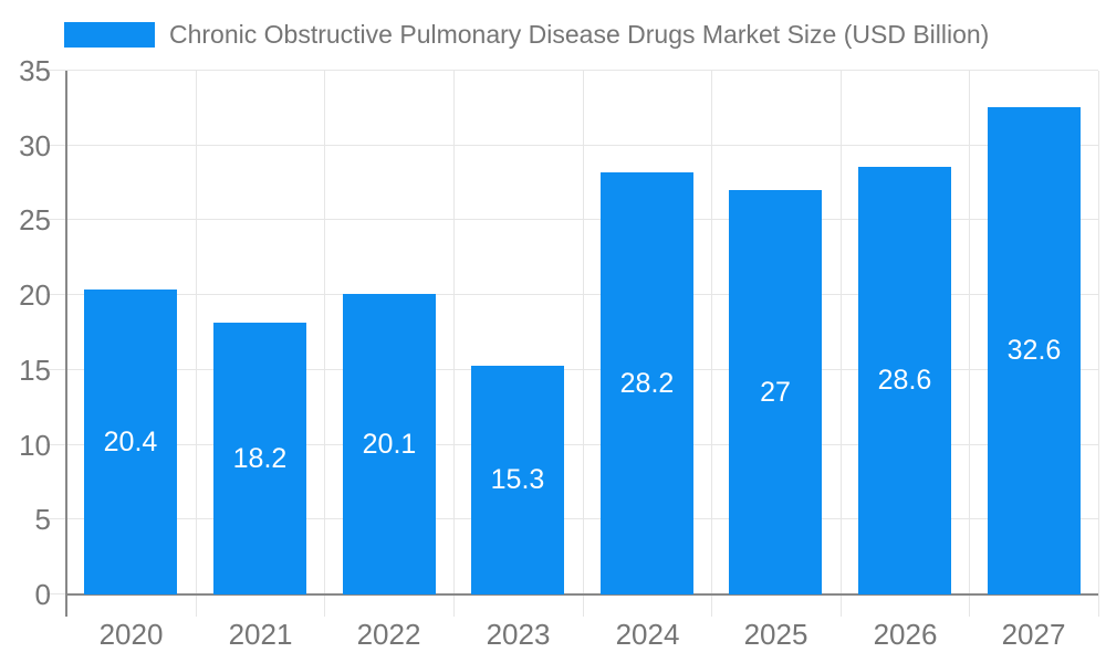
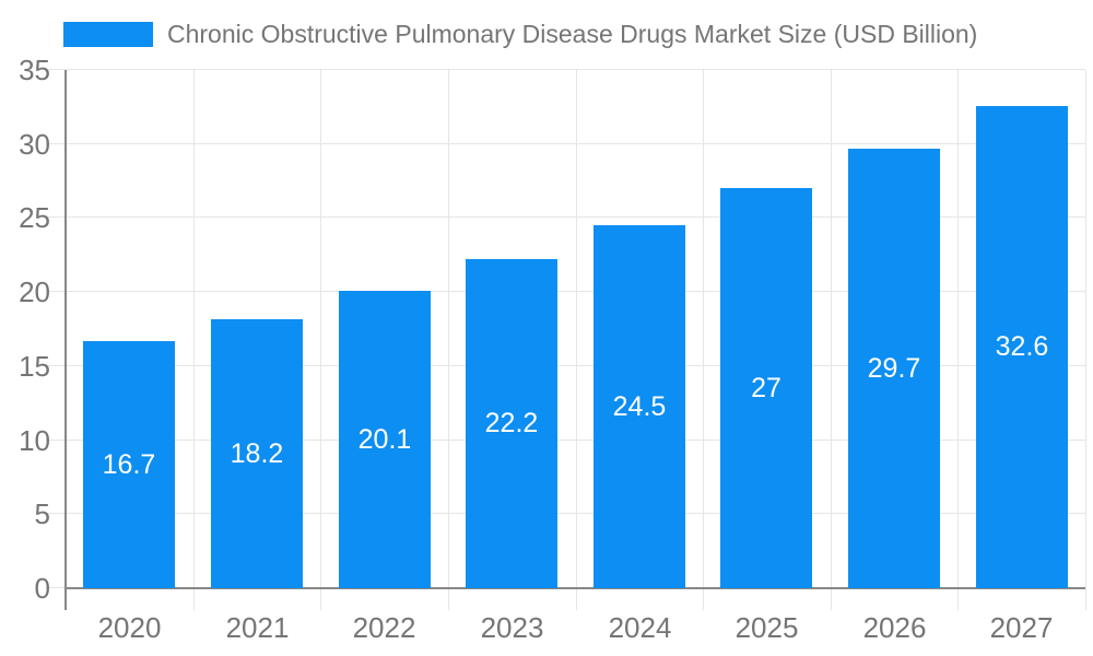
2020: 20.4 -> 16.7
2023: 15.3 -> 22.2
2024: 28.2 -> 24.5
2026: 28.6 -> 29.7
